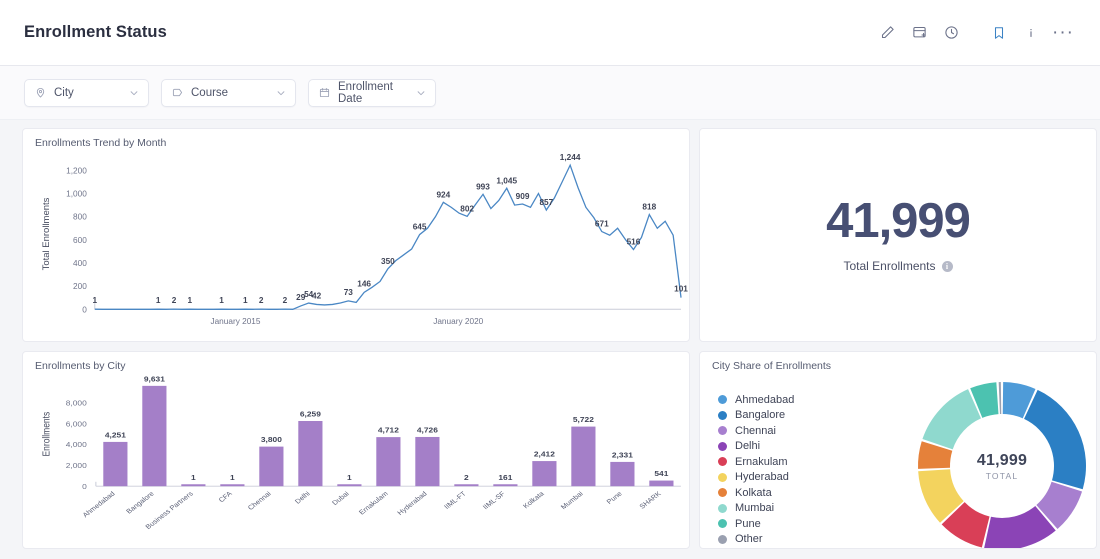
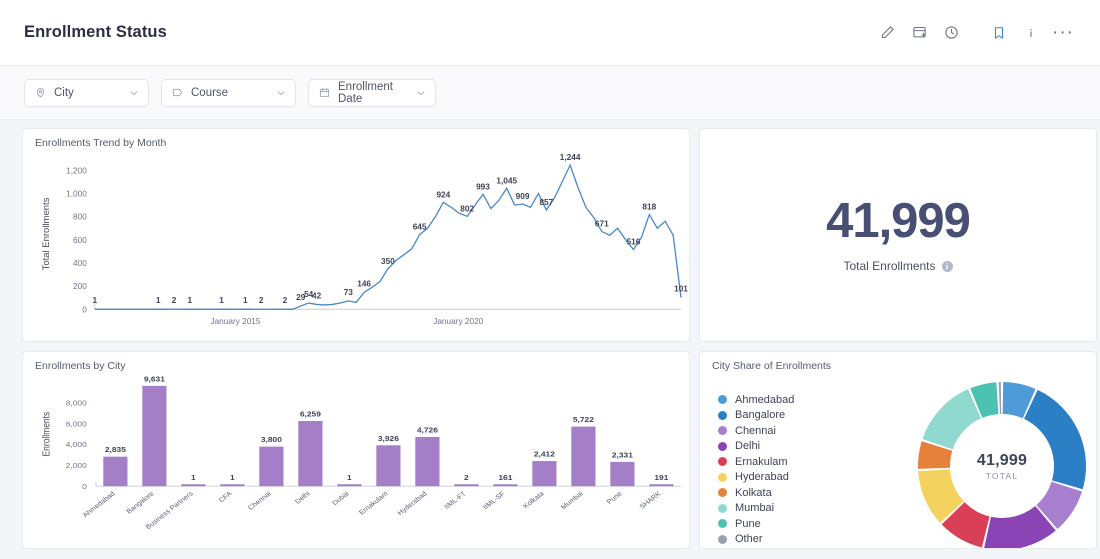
Enrollments by City/Ahmedabad: 4,251 -> 2,835
Enrollments by City/Ernakulam: 4,712 -> 3,926
Enrollments by City/SHARK: 541 -> 191
